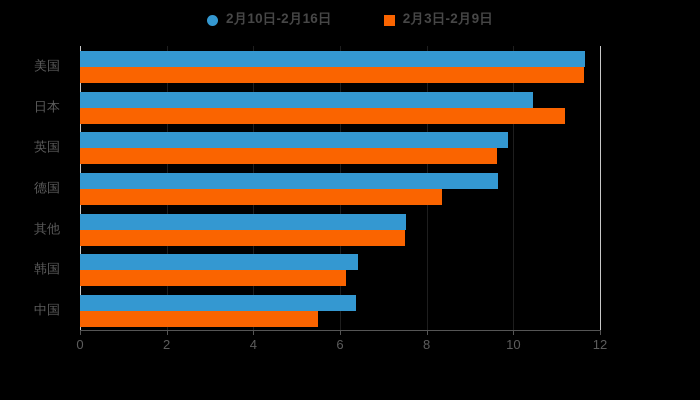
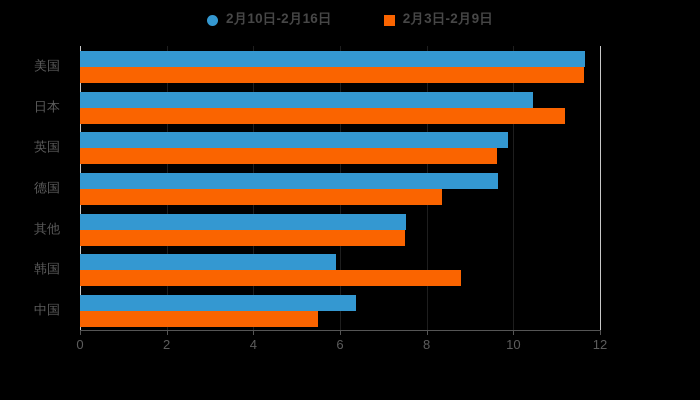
2月10日-2月16日/韩国: 6.4 -> 5.9
2月3日-2月9日/韩国: 6.1 -> 8.8
